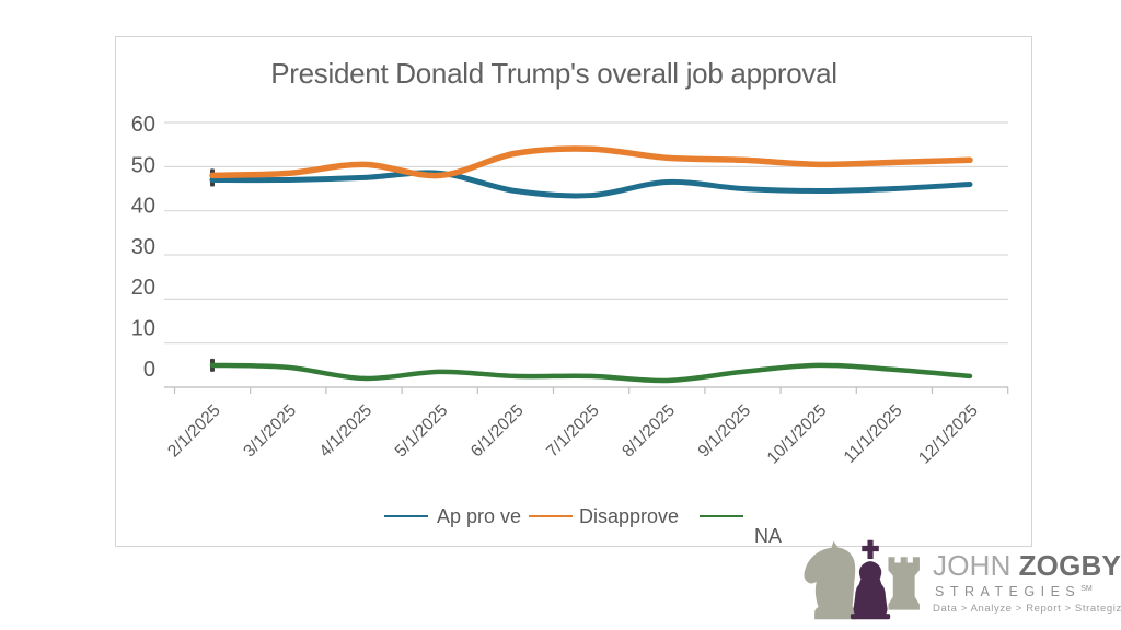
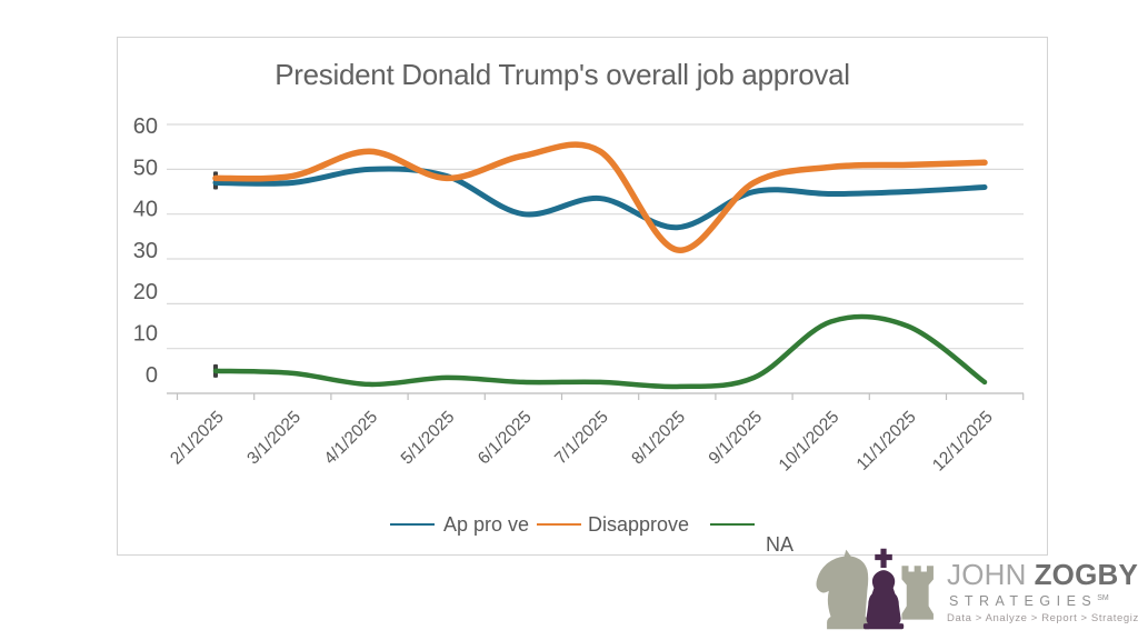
Ap pro ve/4/1/2025: 48 -> 50
Disapprove/4/1/2025: 50 -> 54
Ap pro ve/6/1/2025: 44 -> 40
Ap pro ve/8/1/2025: 46 -> 37
Disapprove/8/1/2025: 52 -> 32
Disapprove/9/1/2025: 52 -> 47
NA/10/1/2025: 5 -> 16
NA/11/1/2025: 4 -> 15
